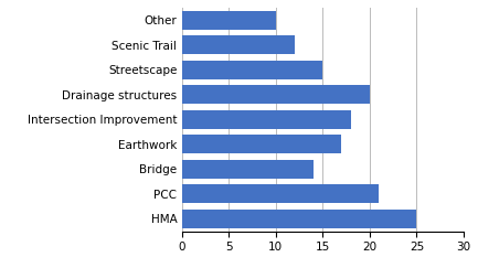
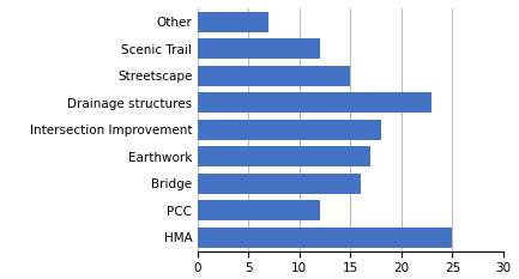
Other: 10 -> 7
Drainage structures: 20 -> 23
Bridge: 14 -> 16
PCC: 21 -> 12
